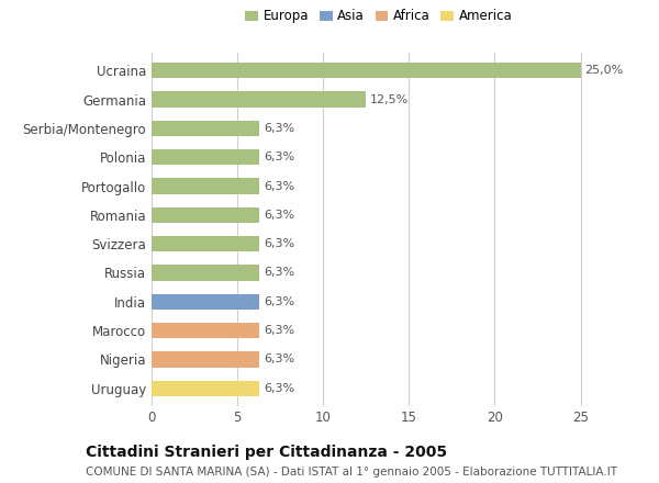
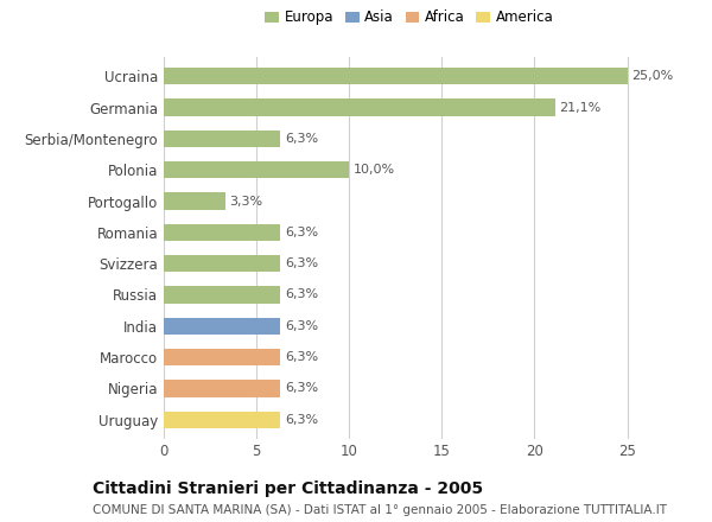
Germania: 12,5% -> 21,1%
Polonia: 6,3% -> 10,0%
Portogallo: 6,3% -> 3,3%
